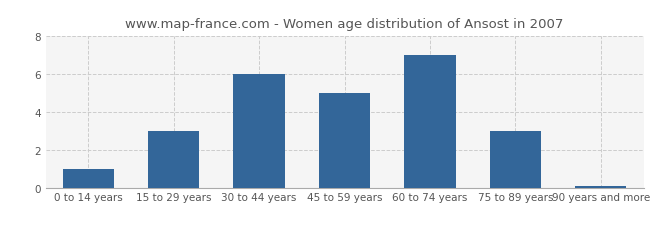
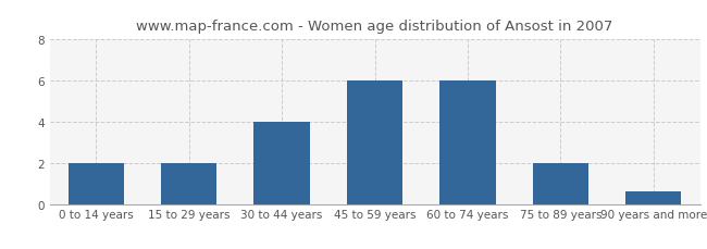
0 to 14 years: 1.0 -> 2.0
15 to 29 years: 3.0 -> 2.0
30 to 44 years: 6.0 -> 4.0
45 to 59 years: 5.0 -> 6.0
60 to 74 years: 7.0 -> 6.0
75 to 89 years: 3.0 -> 2.0
90 years and more: 0.1 -> 0.6
